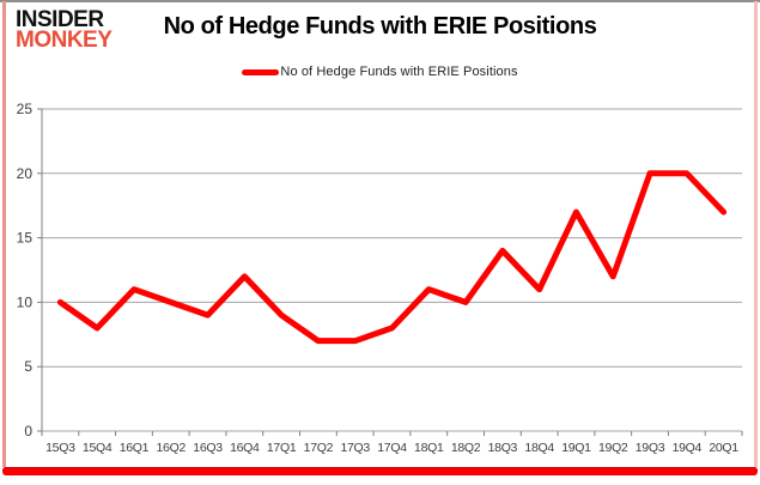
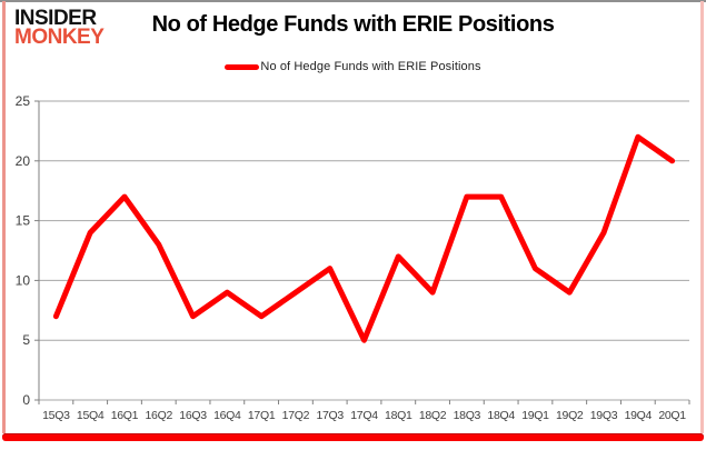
15Q3: 10 -> 7
15Q4: 8 -> 14
16Q1: 11 -> 17
16Q2: 10 -> 13
16Q3: 9 -> 7
16Q4: 12 -> 9
17Q1: 9 -> 7
17Q2: 7 -> 9
17Q3: 7 -> 11
17Q4: 8 -> 5
18Q1: 11 -> 12
18Q2: 10 -> 9
18Q3: 14 -> 17
18Q4: 11 -> 17
19Q1: 17 -> 11
19Q2: 12 -> 9
19Q3: 20 -> 14
19Q4: 20 -> 22
20Q1: 17 -> 20
